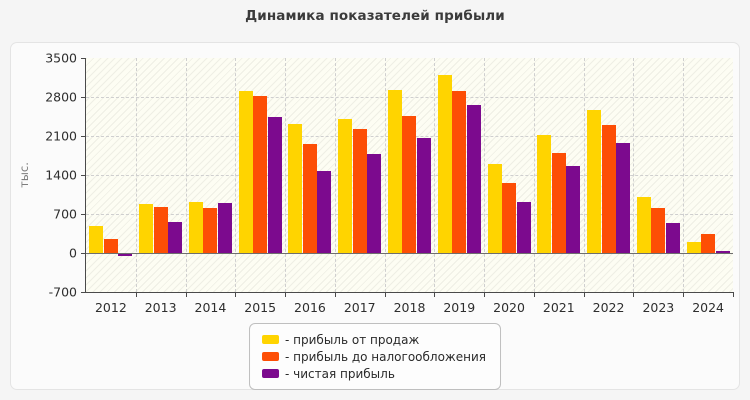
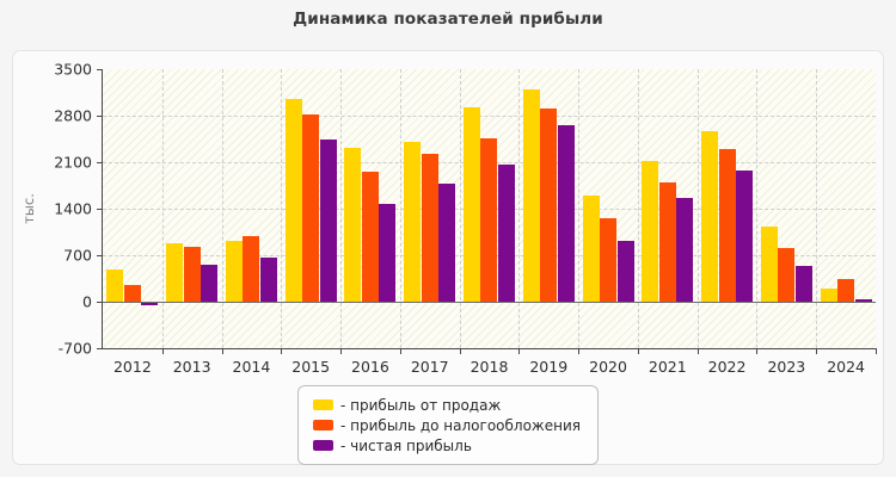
- прибыль до налогообложения/2014: 800 -> 1000
- чистая прибыль/2014: 900 -> 700
- прибыль от продаж/2015: 2900 -> 3100
- прибыль от продаж/2023: 1000 -> 1100
